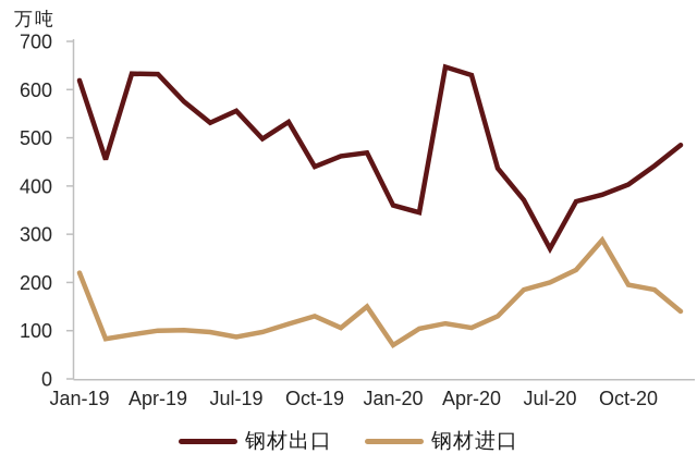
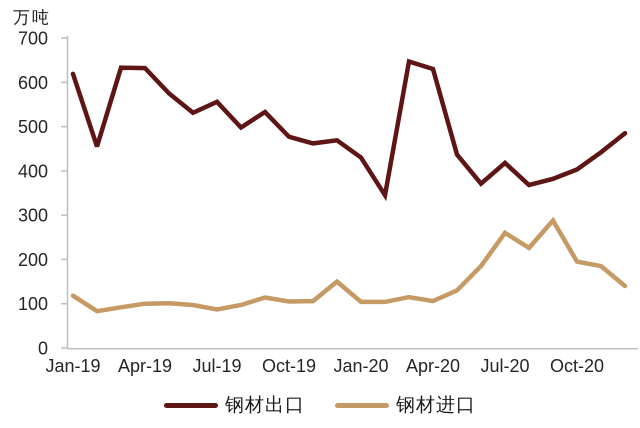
钢材进口/Jan-19: 220 -> 120
钢材出口/Oct-19: 440 -> 480
钢材进口/Oct-19: 130 -> 100
钢材出口/Jan-20: 360 -> 430
钢材进口/Jan-20: 70 -> 100
钢材出口/Jul-20: 270 -> 420
钢材进口/Jul-20: 200 -> 260
